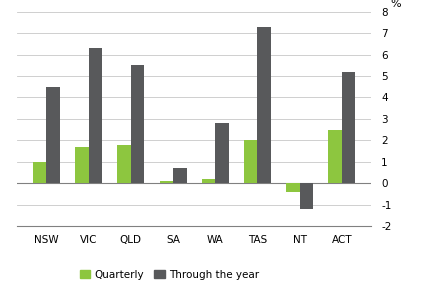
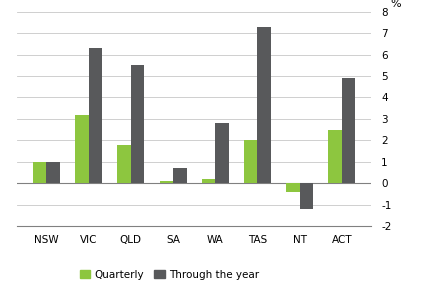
Through the year/NSW: 4.5 -> 1.0
Quarterly/VIC: 1.7 -> 3.2
Through the year/ACT: 5.2 -> 4.9
